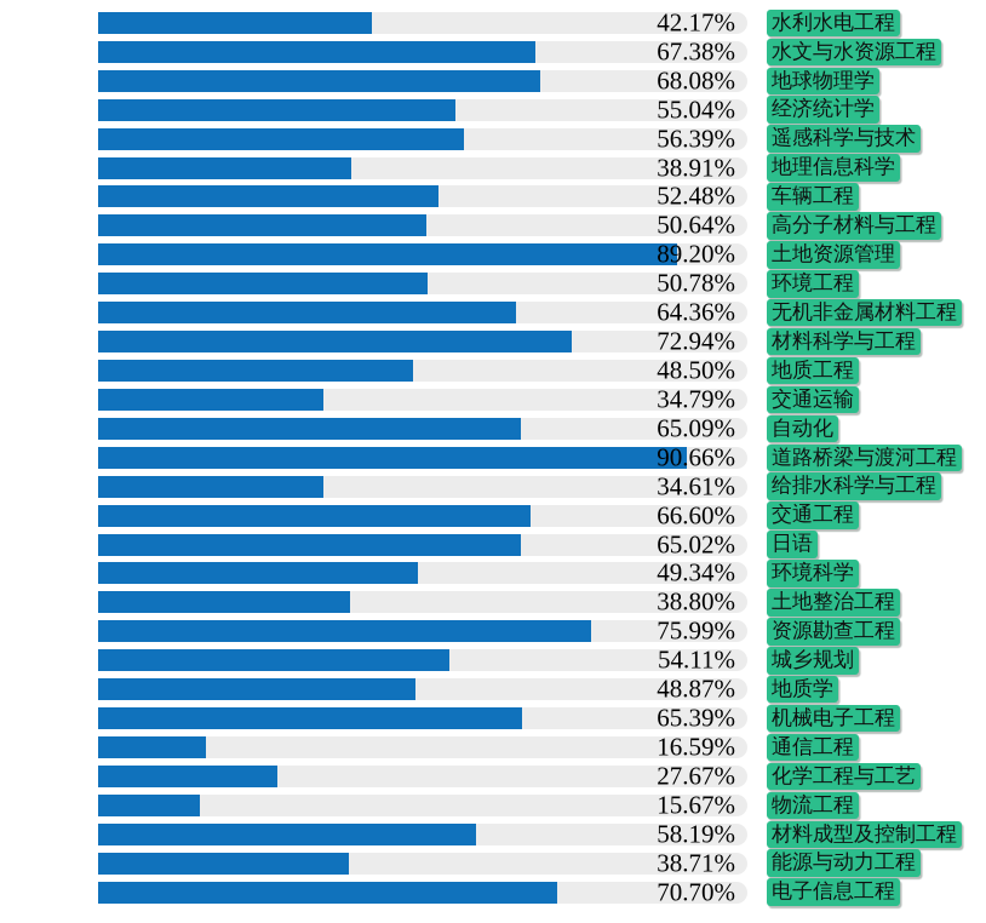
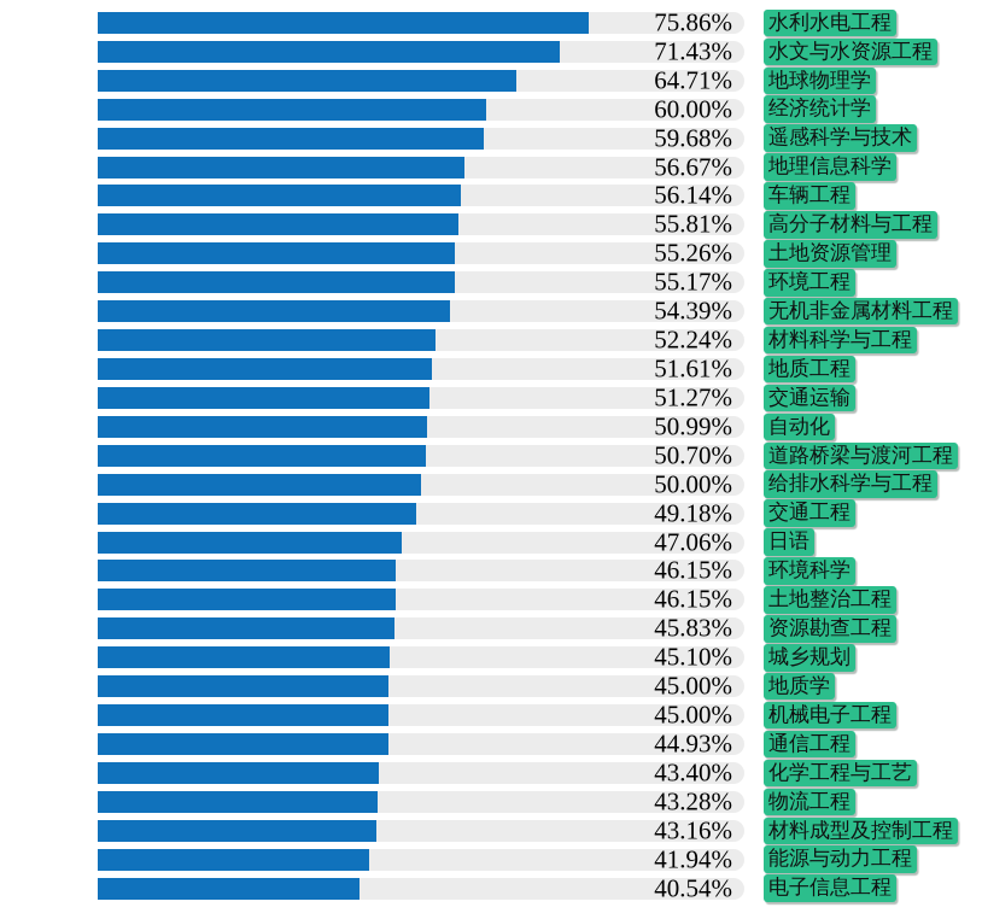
水利水电工程: 42.17% -> 75.86%
水文与水资源工程: 67.38% -> 71.43%
地球物理学: 68.08% -> 64.71%
经济统计学: 55.04% -> 60.00%
遥感科学与技术: 56.39% -> 59.68%
地理信息科学: 38.91% -> 56.67%
车辆工程: 52.48% -> 56.14%
高分子材料与工程: 50.64% -> 55.81%
土地资源管理: 89.20% -> 55.26%
环境工程: 50.78% -> 55.17%
无机非金属材料工程: 64.36% -> 54.39%
材料科学与工程: 72.94% -> 52.24%
地质工程: 48.50% -> 51.61%
交通运输: 34.79% -> 51.27%
自动化: 65.09% -> 50.99%
道路桥梁与渡河工程: 90.66% -> 50.70%
给排水科学与工程: 34.61% -> 50.00%
交通工程: 66.60% -> 49.18%
日语: 65.02% -> 47.06%
环境科学: 49.34% -> 46.15%
土地整治工程: 38.80% -> 46.15%
资源勘查工程: 75.99% -> 45.83%
城乡规划: 54.11% -> 45.10%
地质学: 48.87% -> 45.00%
机械电子工程: 65.39% -> 45.00%
通信工程: 16.59% -> 44.93%
化学工程与工艺: 27.67% -> 43.40%
物流工程: 15.67% -> 43.28%
材料成型及控制工程: 58.19% -> 43.16%
能源与动力工程: 38.71% -> 41.94%
电子信息工程: 70.70% -> 40.54%
